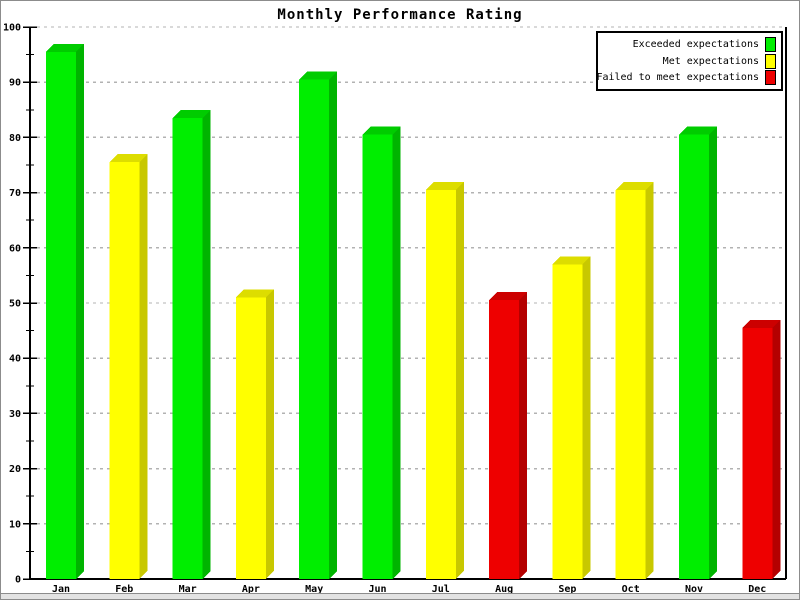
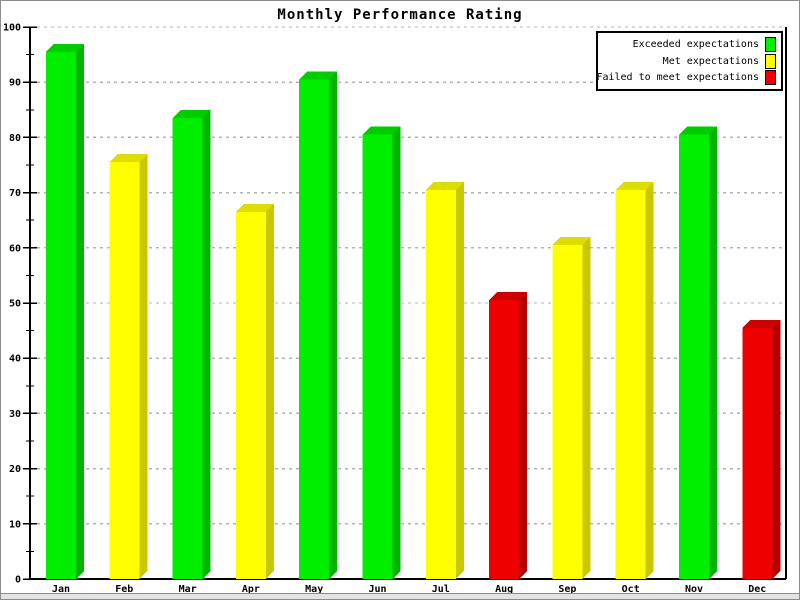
Apr: 51 -> 66
Sep: 57 -> 60
